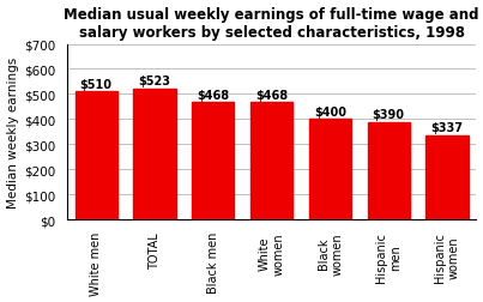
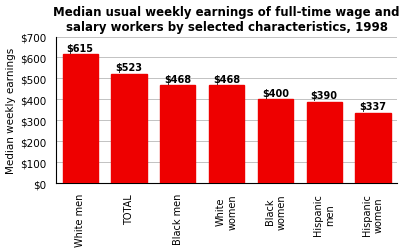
White men: $510 -> $615
